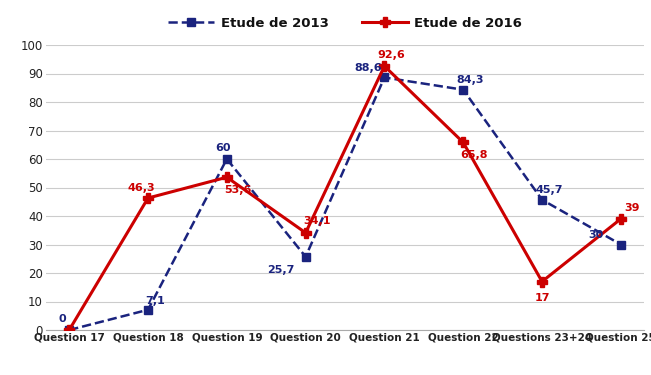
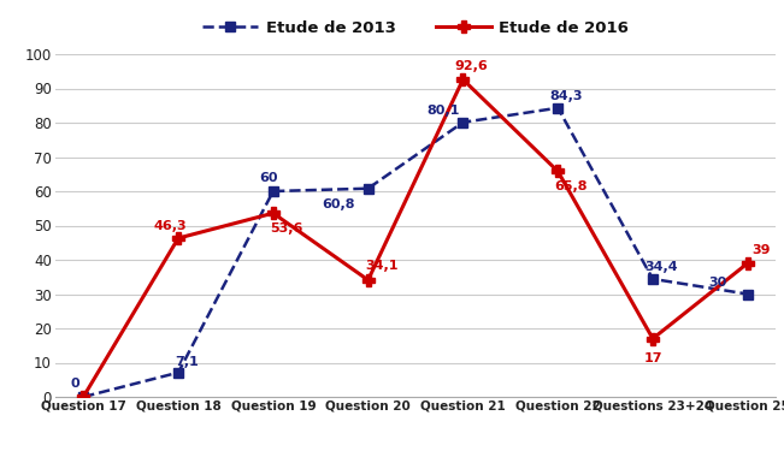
Etude de 2013/Question 20: 25,7 -> 60,8
Etude de 2013/Question 21: 88,6 -> 80,1
Etude de 2013/Questions 23+24: 45,7 -> 34,4
